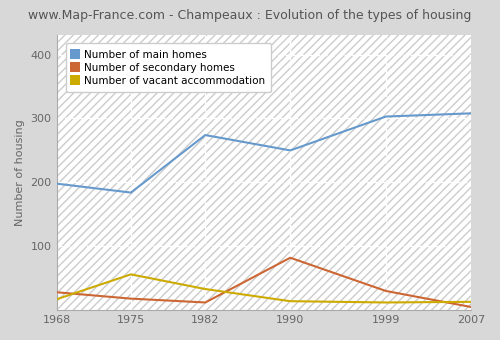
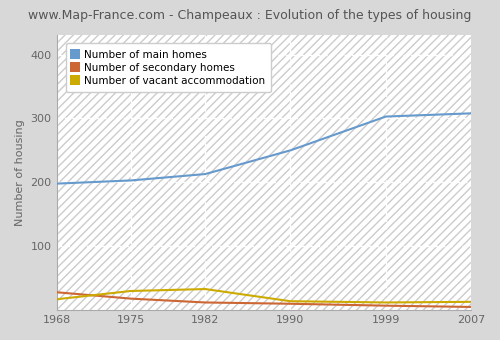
Number of main homes/1975: 184 -> 203
Number of vacant accommodation/1975: 56 -> 30
Number of main homes/1982: 274 -> 213
Number of secondary homes/1990: 82 -> 10
Number of secondary homes/1999: 30 -> 7
